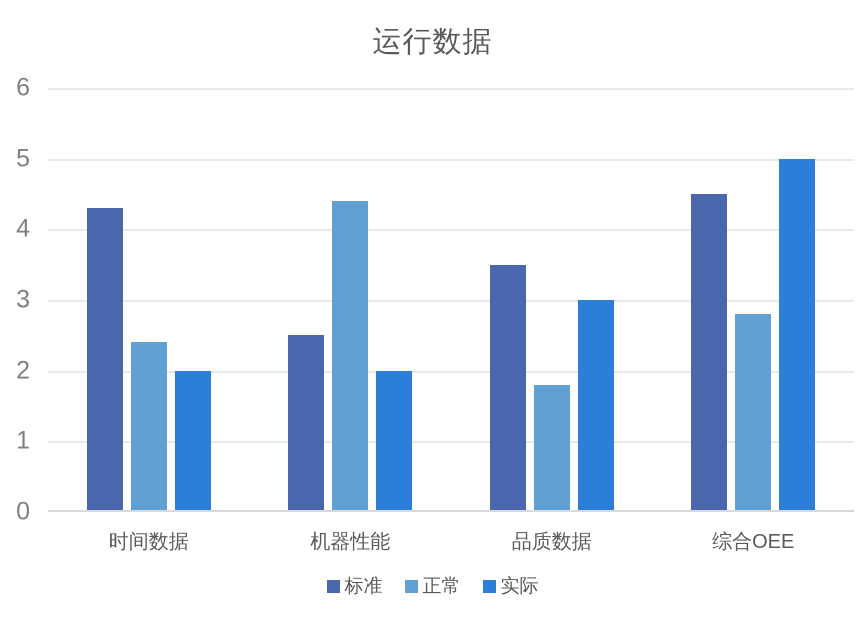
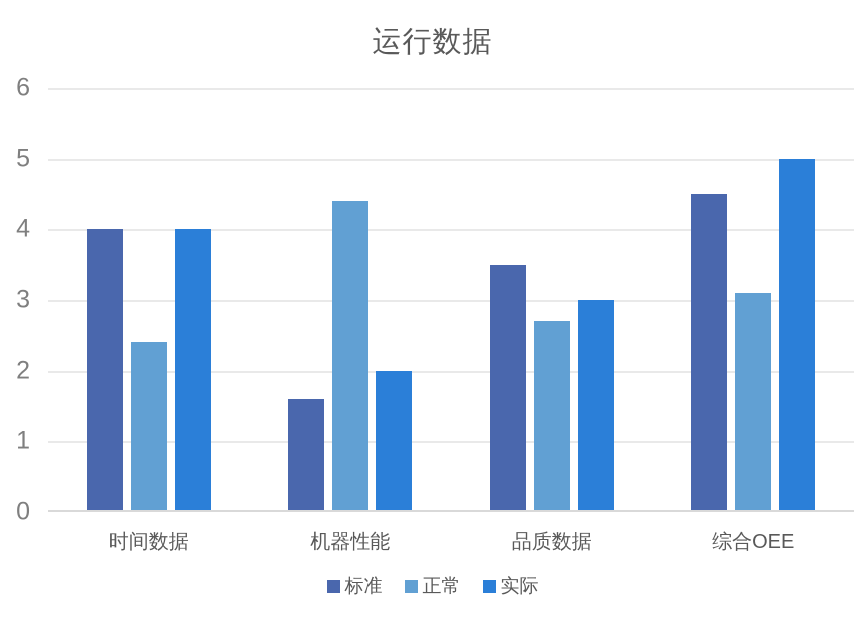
标准/时间数据: 4.3 -> 4.0
实际/时间数据: 2 -> 4
标准/机器性能: 2.5 -> 1.6
正常/品质数据: 1.8 -> 2.7
正常/综合OEE: 2.8 -> 3.1
